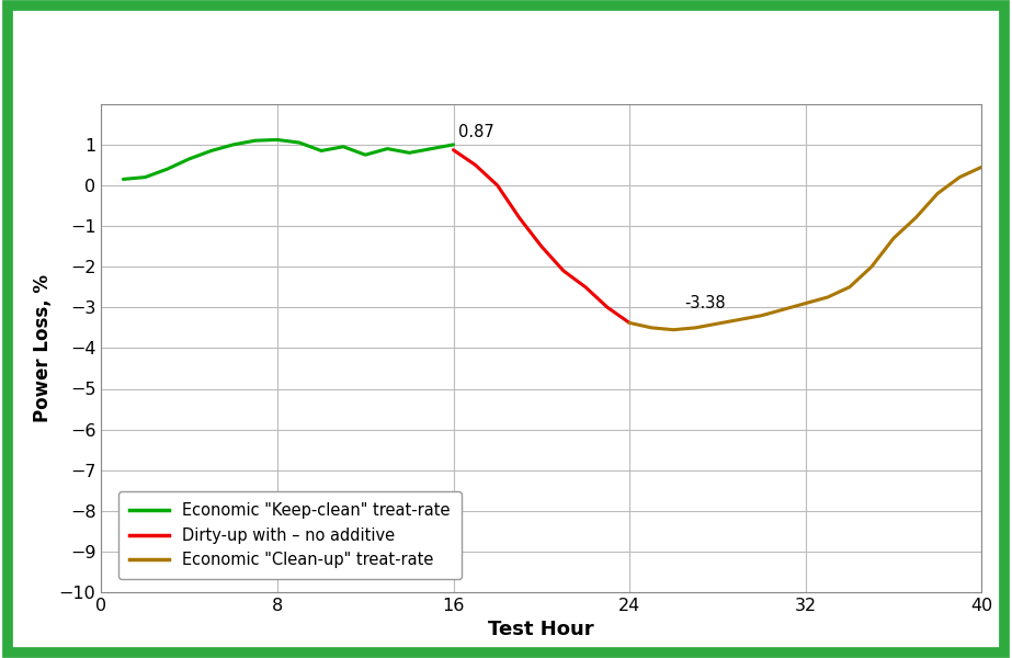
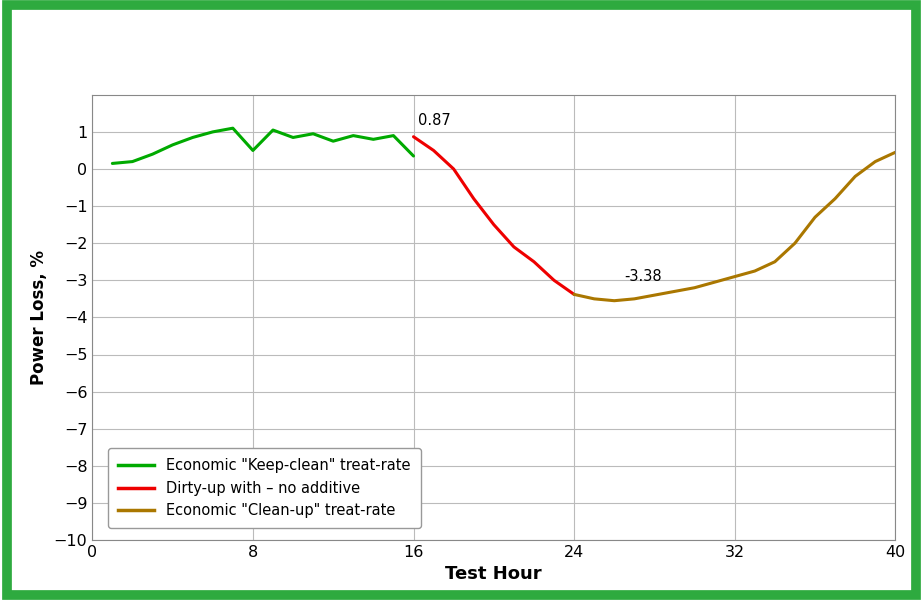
Economic "Keep-clean" treat-rate/8: 1.12 -> 0.50
Economic "Keep-clean" treat-rate/16: 1.00 -> 0.35
